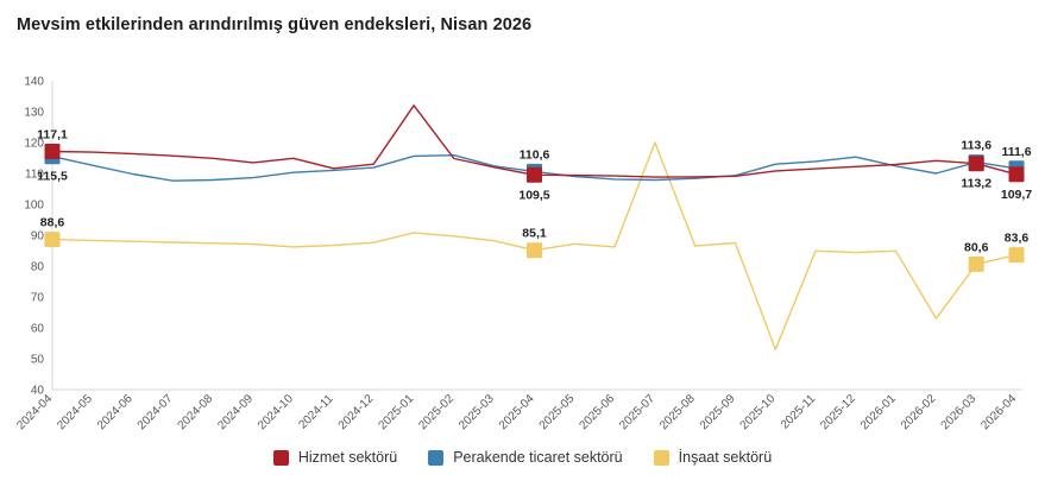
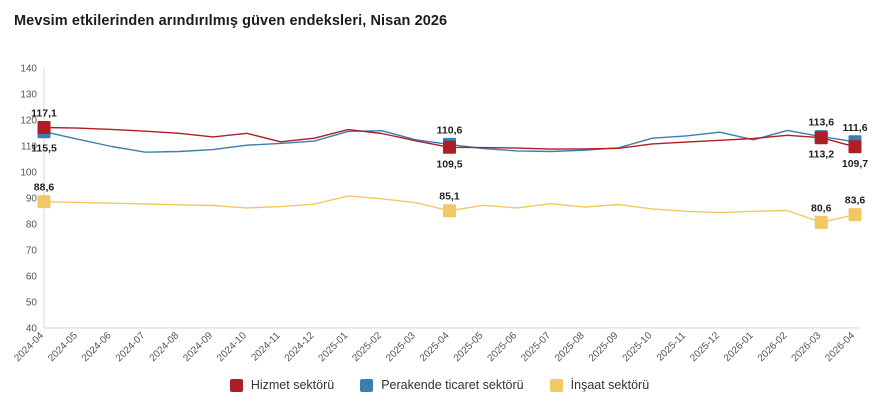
Hizmet sektörü/2025-01: 132 -> 116
İnşaat sektörü/2025-07: 120 -> 88
İnşaat sektörü/2025-10: 53 -> 86
İnşaat sektörü/2026-02: 63 -> 85
Perakende ticaret sektörü/2026-02: 110 -> 116
